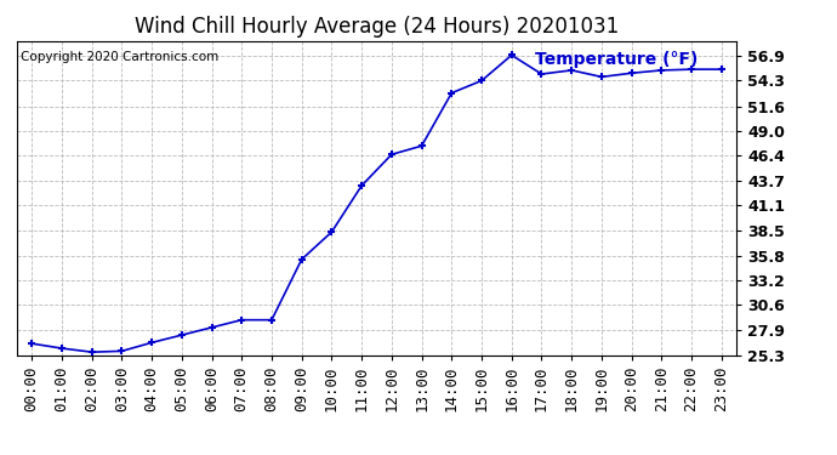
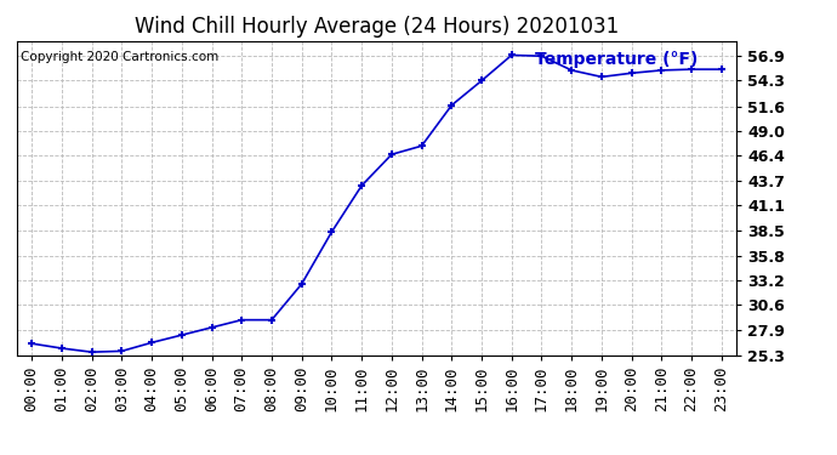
09:00: 35.4 -> 32.8
14:00: 53.0 -> 51.7
17:00: 55.0 -> 56.9
